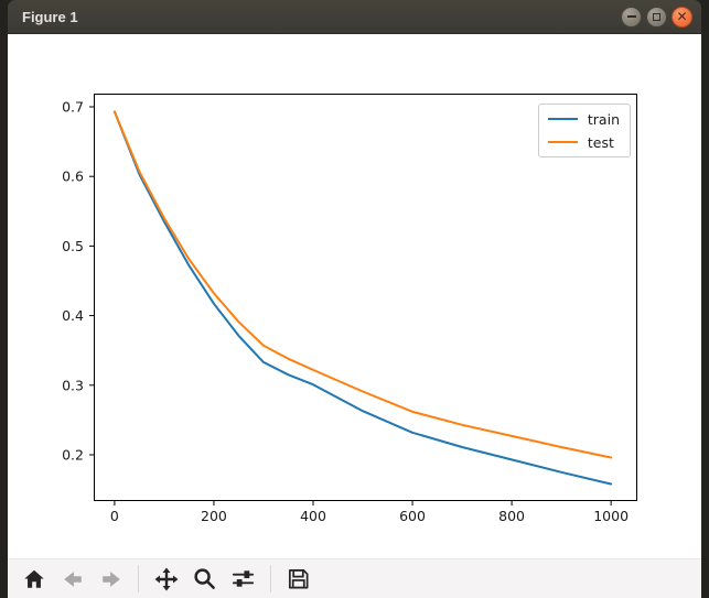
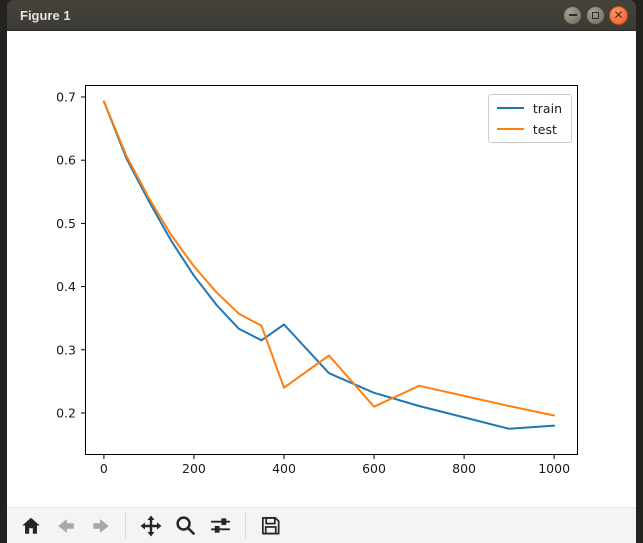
train/400: 0.30 -> 0.34
test/400: 0.32 -> 0.24
test/600: 0.26 -> 0.21
train/1000: 0.16 -> 0.18
